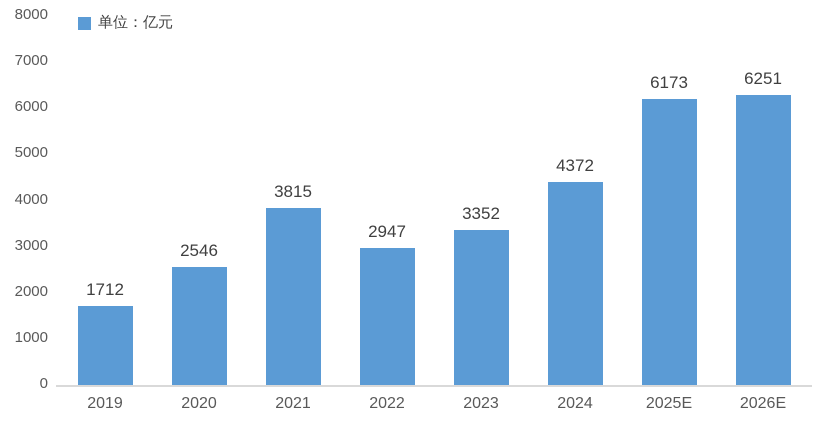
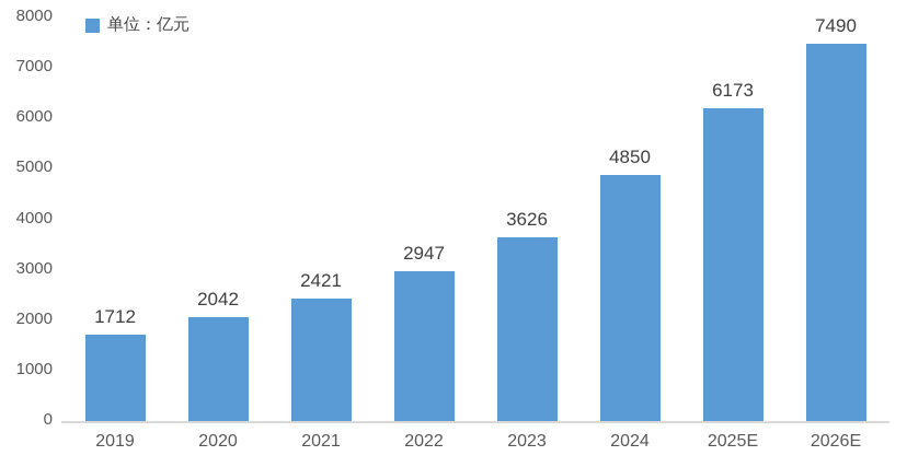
2020: 2546 -> 2042
2021: 3815 -> 2421
2023: 3352 -> 3626
2024: 4372 -> 4850
2026E: 6251 -> 7490
